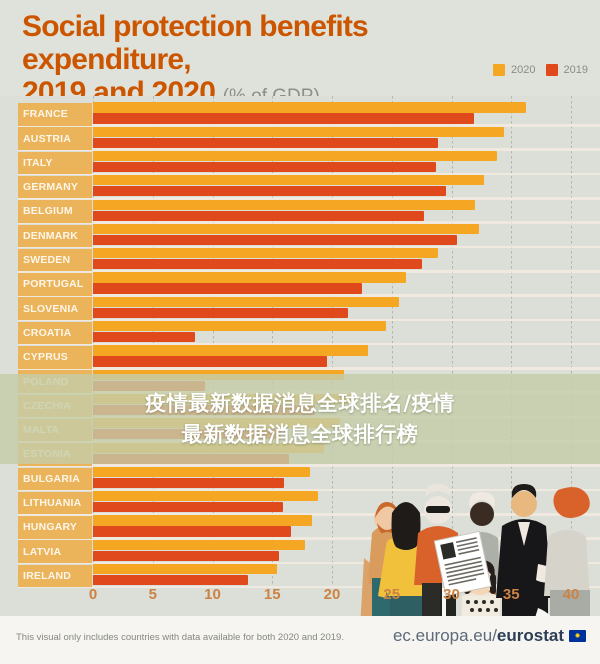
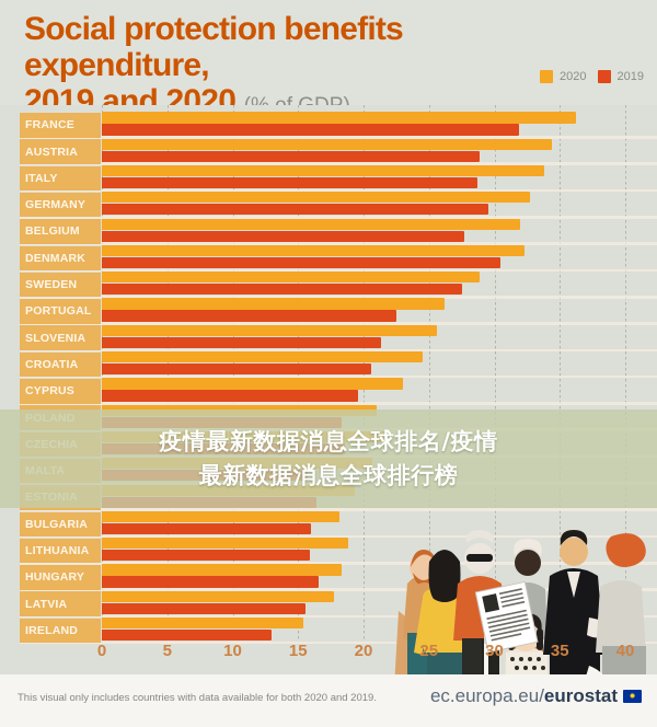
2019/CROATIA: 8.5 -> 20.6
2019/POLAND: 9.4 -> 18.3
